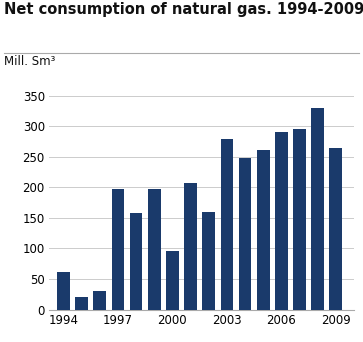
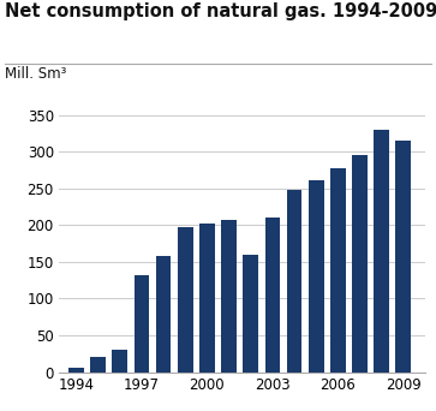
1994: 62 -> 5
1997: 198 -> 132
2000: 96 -> 203
2003: 280 -> 210
2006: 290 -> 278
2009: 264 -> 315
